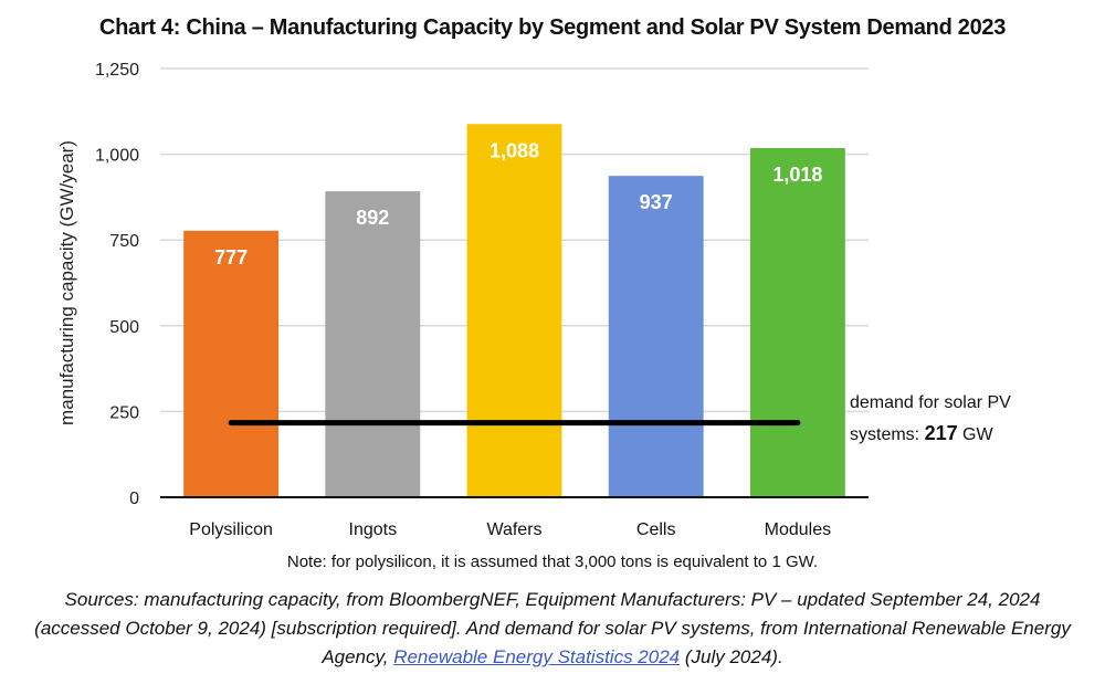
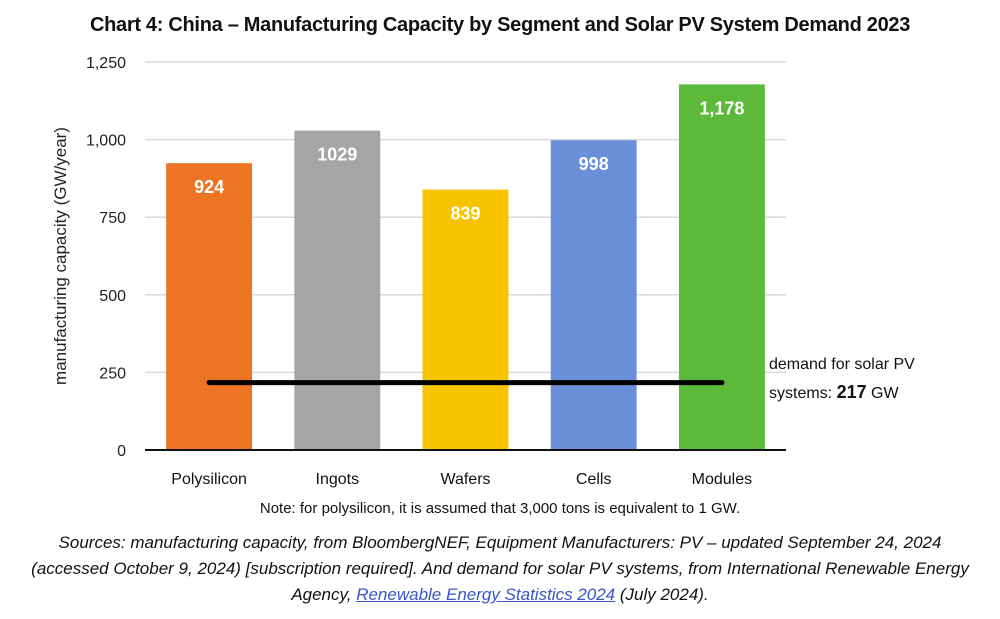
Polysilicon: 777 -> 924
Ingots: 892 -> 1029
Wafers: 1,088 -> 839
Cells: 937 -> 998
Modules: 1,018 -> 1,178
